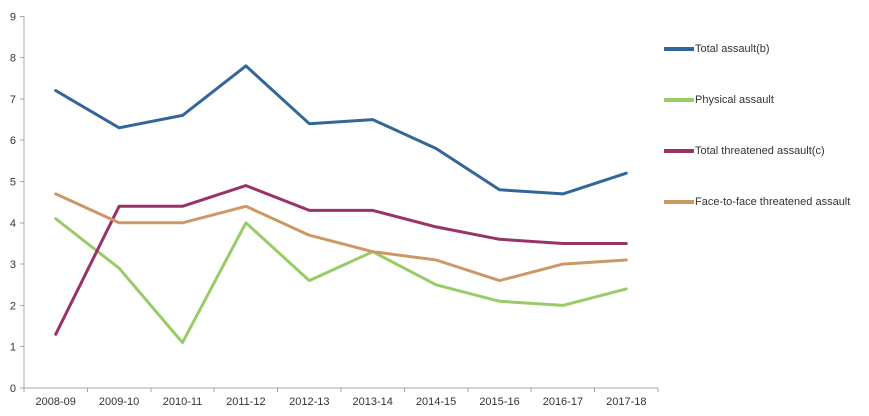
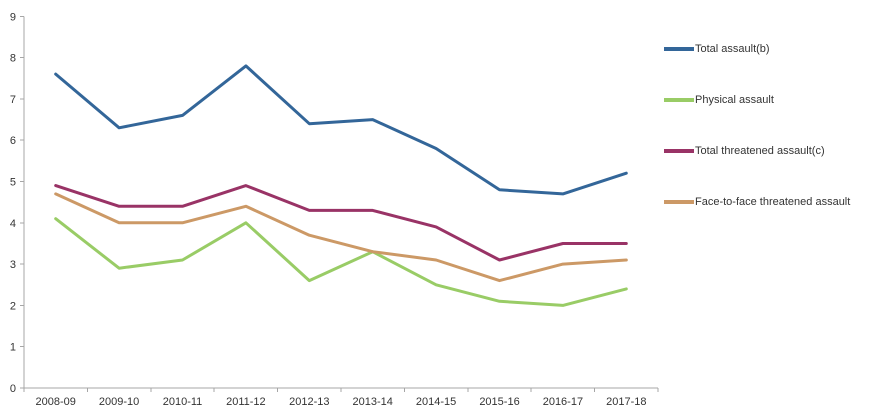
Total assault(b)/2008-09: 7.2 -> 7.6
Total threatened assault(c)/2008-09: 1.3 -> 4.9
Physical assault/2010-11: 1.1 -> 3.1
Total threatened assault(c)/2015-16: 3.6 -> 3.1
